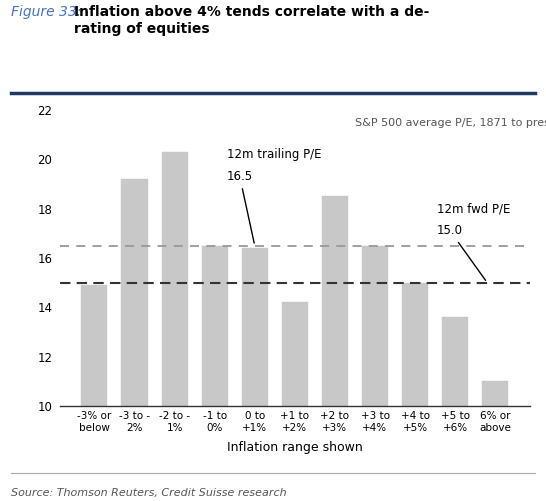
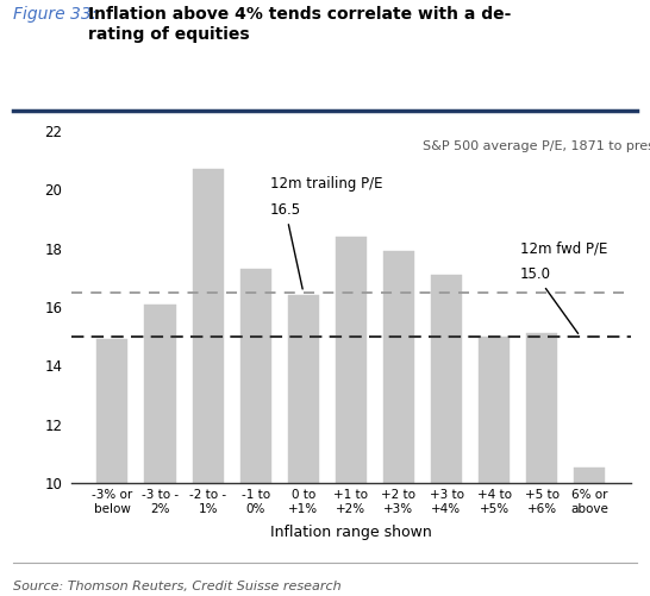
-3 to - 2%: 19.2 -> 16.1
-2 to - 1%: 20.3 -> 20.7
-1 to 0%: 16.5 -> 17.3
+1 to +2%: 14.2 -> 18.4
+2 to +3%: 18.5 -> 17.9
+3 to +4%: 16.5 -> 17.1
+5 to +6%: 13.6 -> 15.1
6% or above: 11.0 -> 10.5
